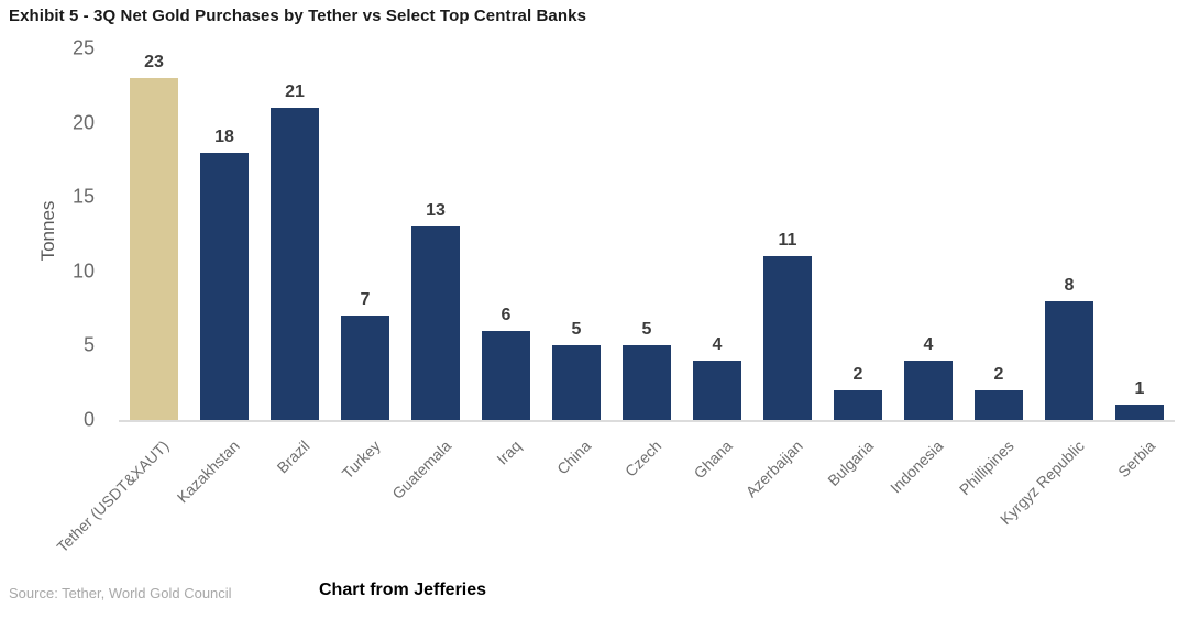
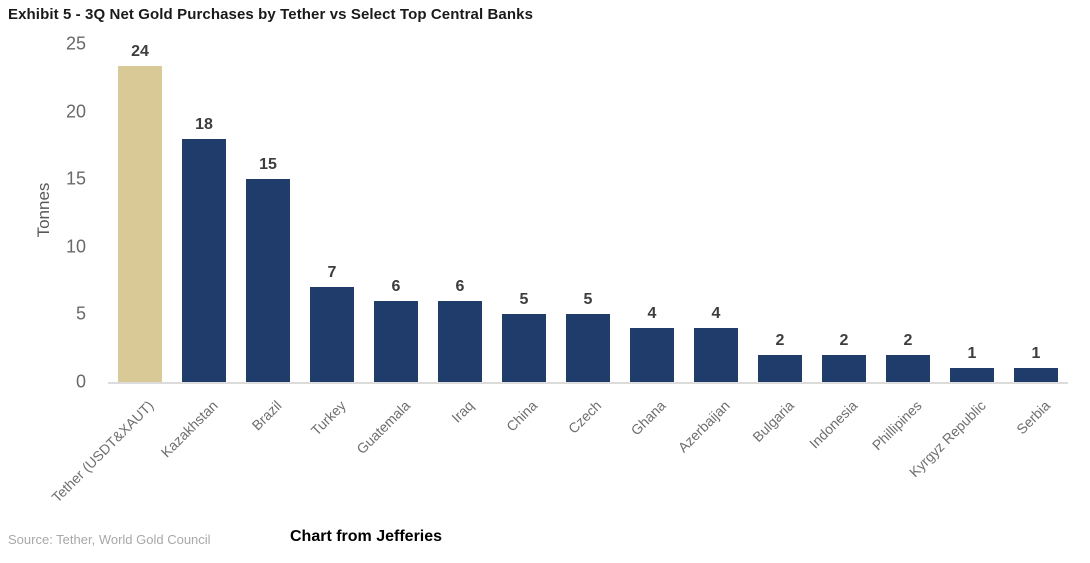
Tether (USDT&XAUT): 23 -> 24
Brazil: 21 -> 15
Guatemala: 13 -> 6
Azerbaijan: 11 -> 4
Indonesia: 4 -> 2
Kyrgyz Republic: 8 -> 1
